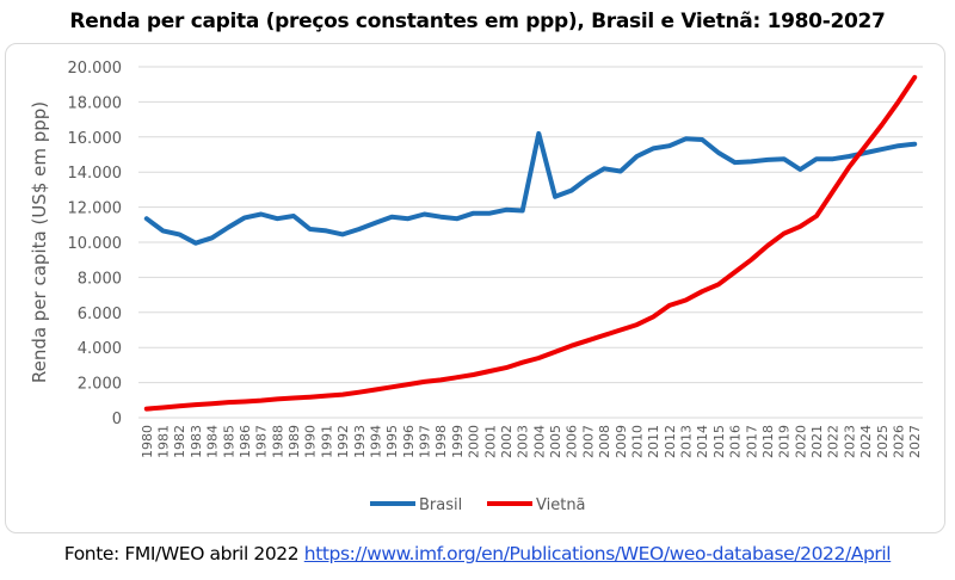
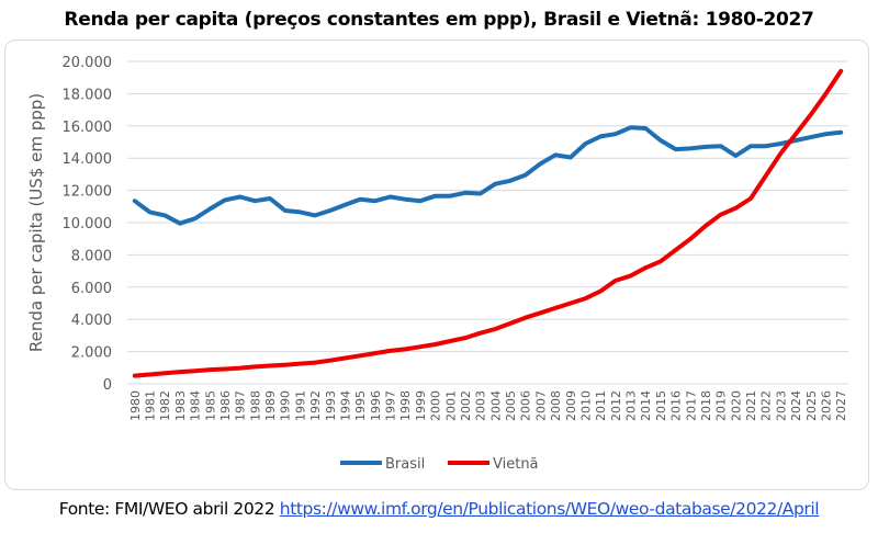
Brasil/2004: 16200 -> 12400
